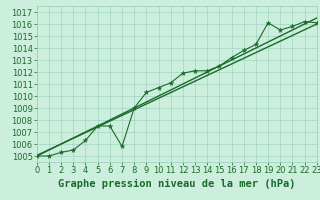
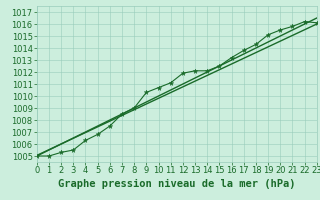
5: 1007.5 -> 1006.8
7: 1005.8 -> 1008.5
19: 1016.1 -> 1015.1
